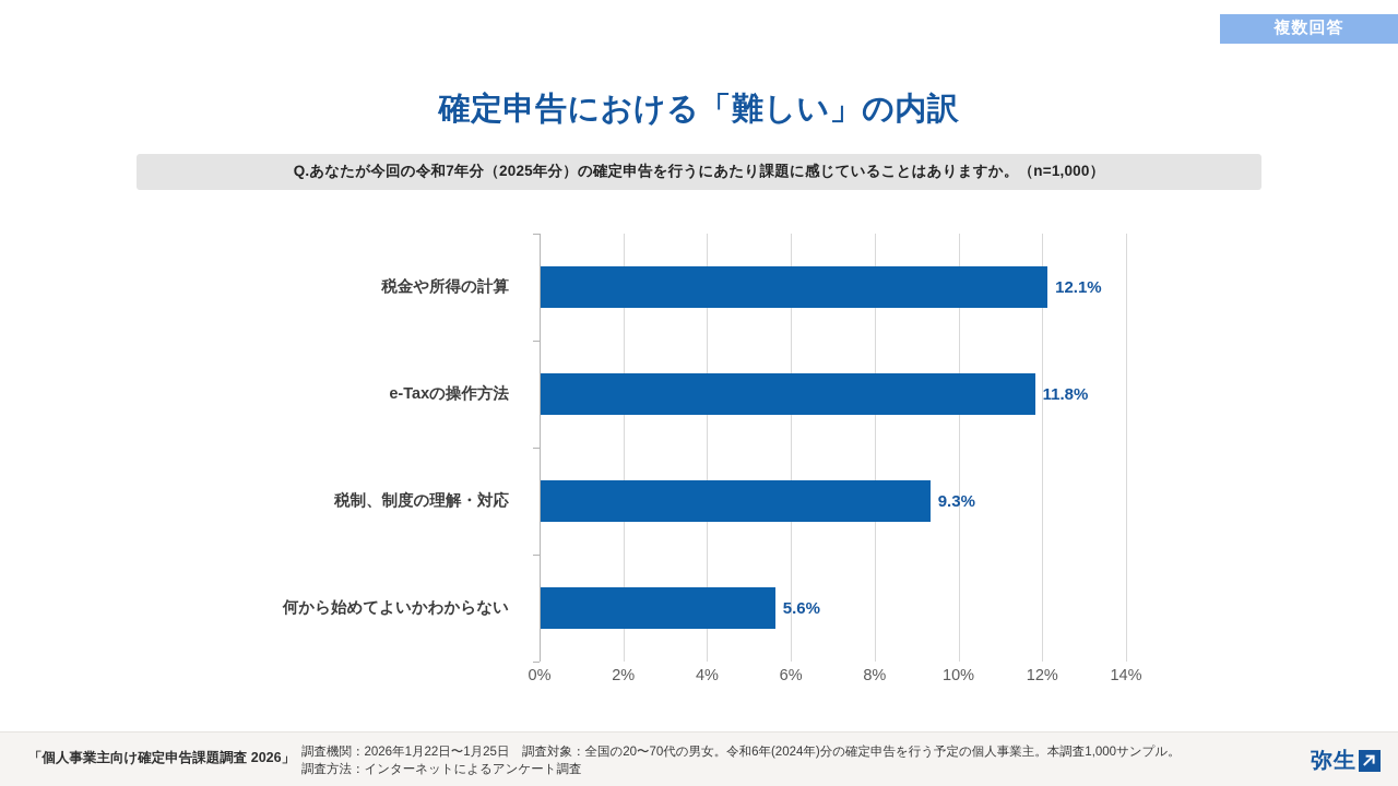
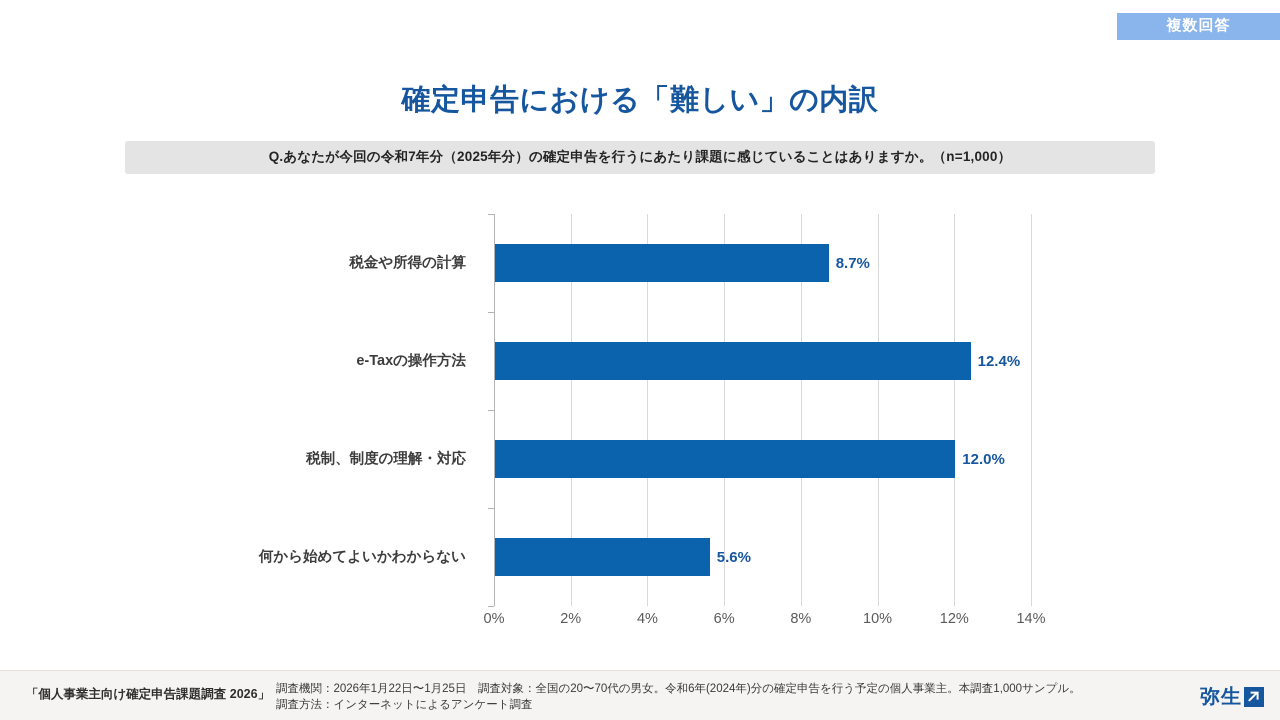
税金や所得の計算: 12.1% -> 8.7%
e-Taxの操作方法: 11.8% -> 12.4%
税制、制度の理解・対応: 9.3% -> 12.0%
